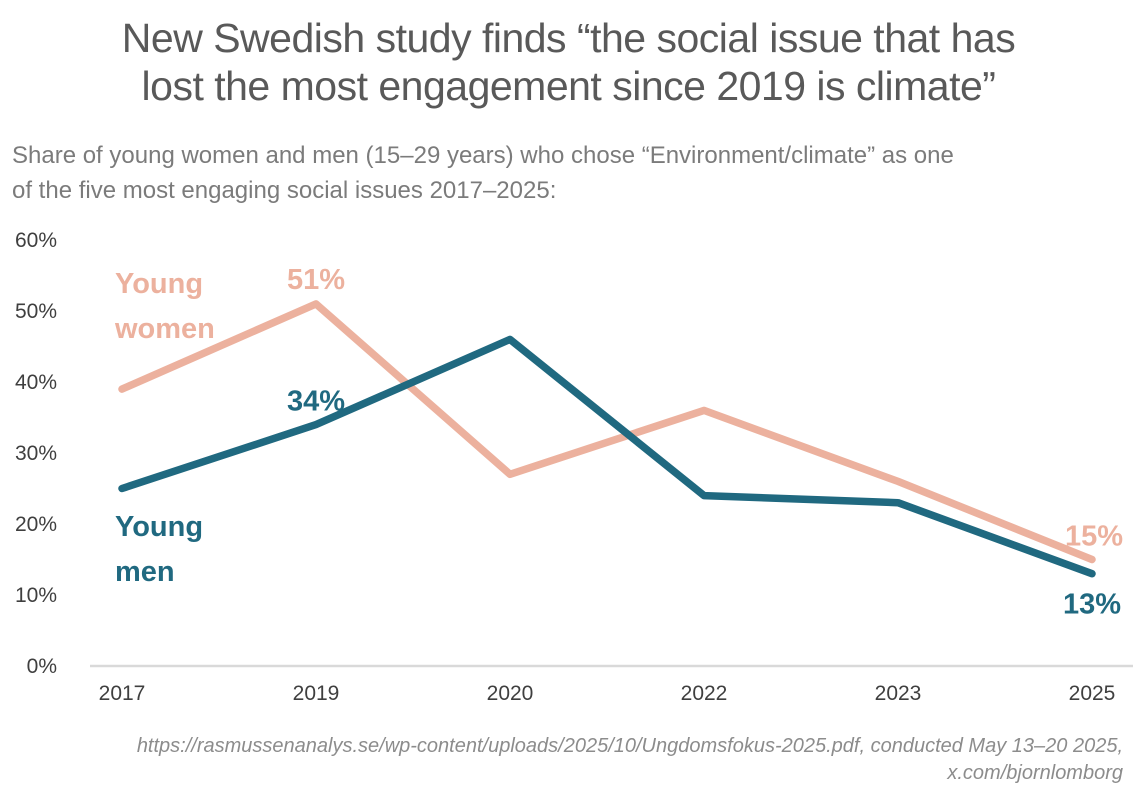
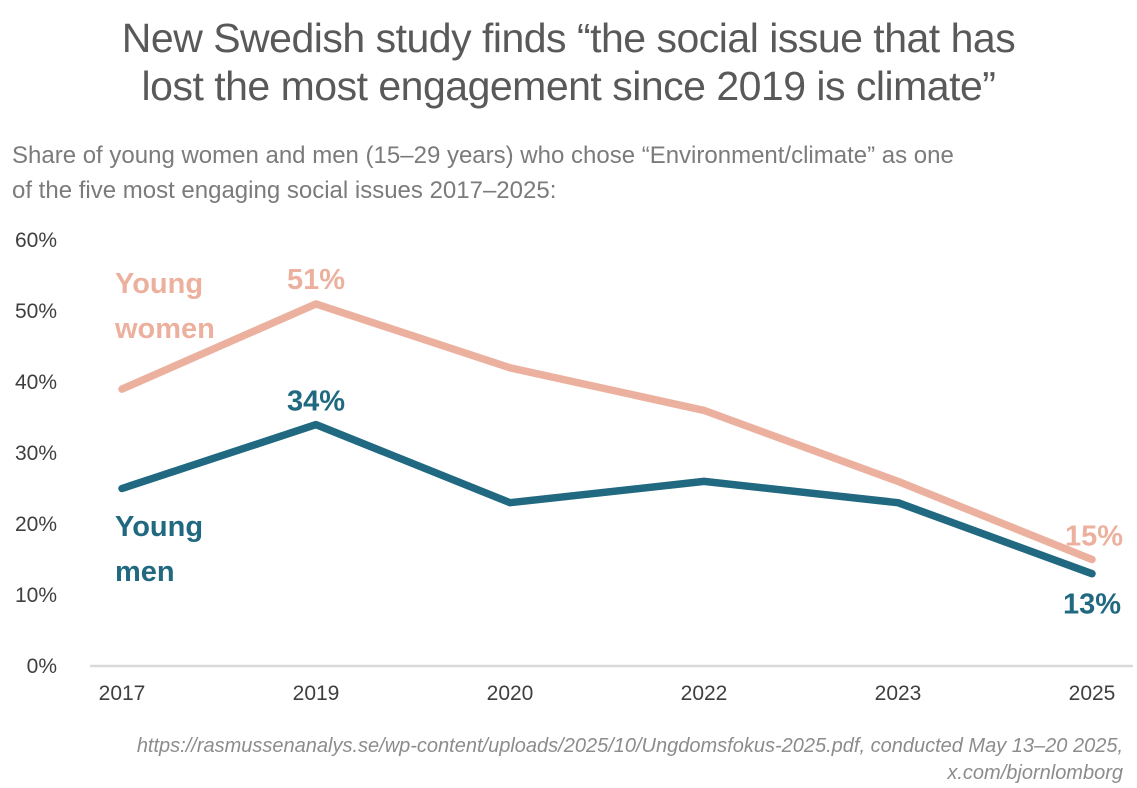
Young women/2020: 27% -> 42%
Young men/2020: 46% -> 23%
Young men/2022: 24% -> 26%
